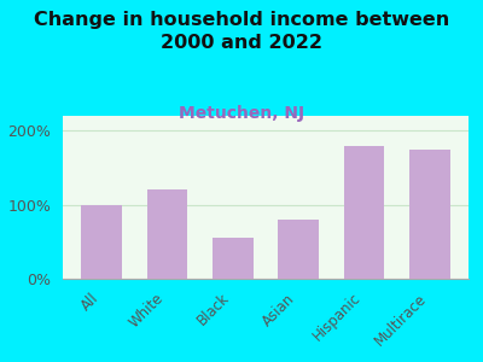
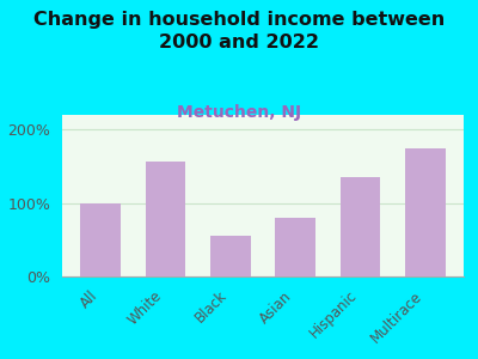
White: 120% -> 156%
Hispanic: 180% -> 136%
